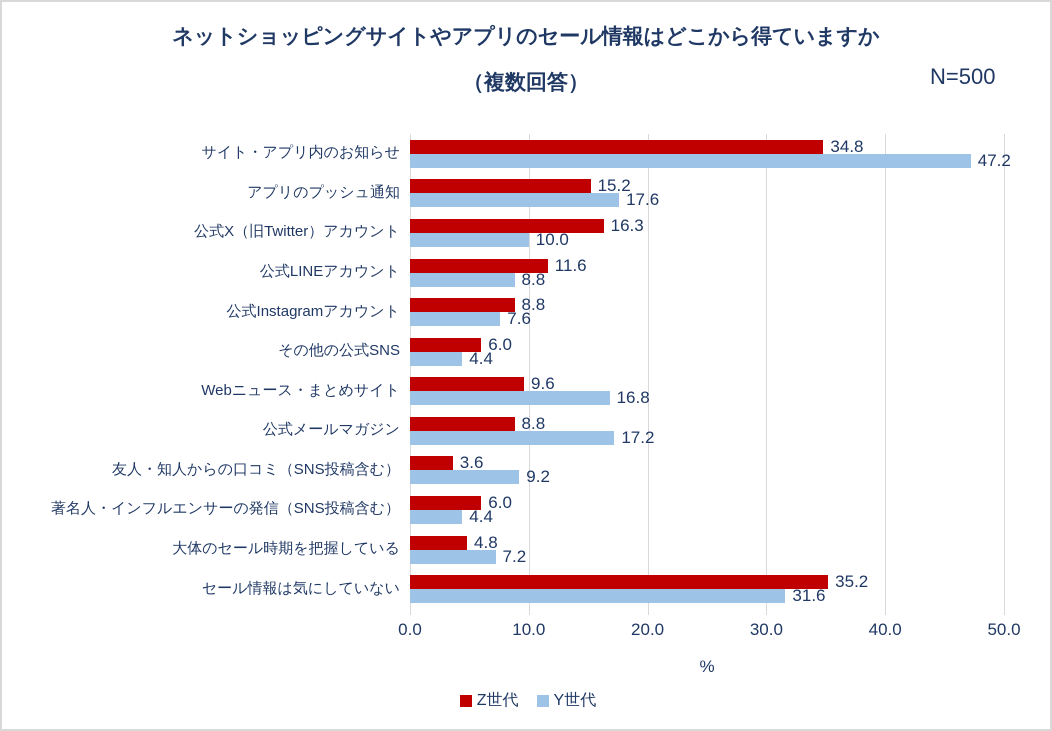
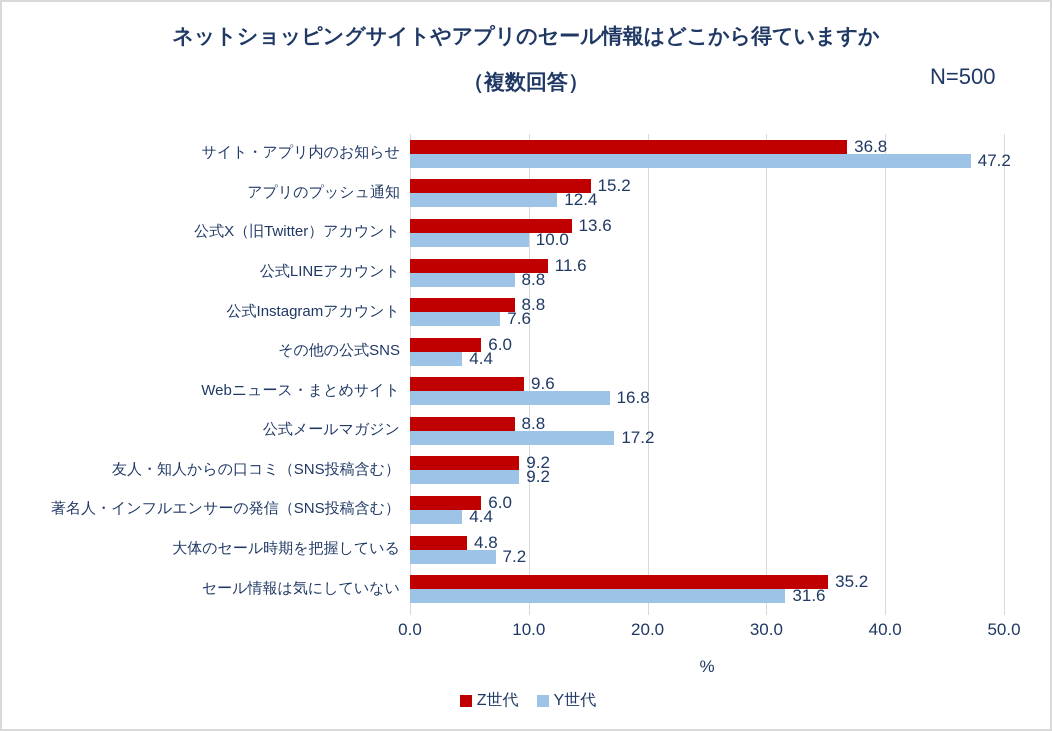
Z世代/サイト・アプリ内のお知らせ: 34.8 -> 36.8
Y世代/アプリのプッシュ通知: 17.6 -> 12.4
Z世代/公式X（旧Twitter）アカウント: 16.3 -> 13.6
Z世代/友人・知人からの口コミ（SNS投稿含む）: 3.6 -> 9.2
